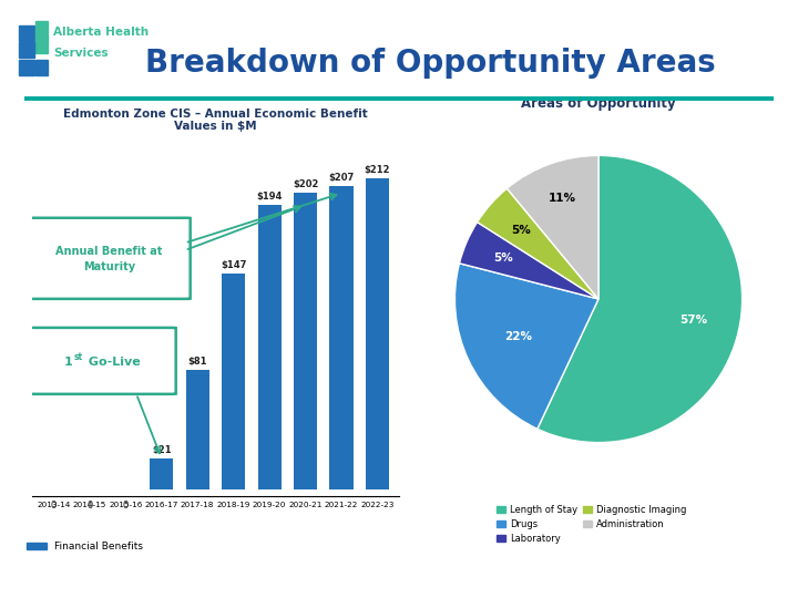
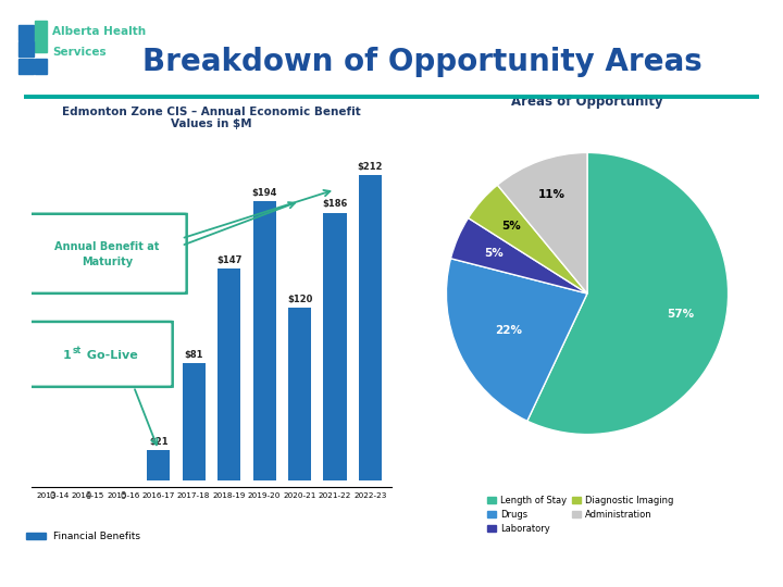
2020-21: $202 -> $120
2021-22: $207 -> $186
